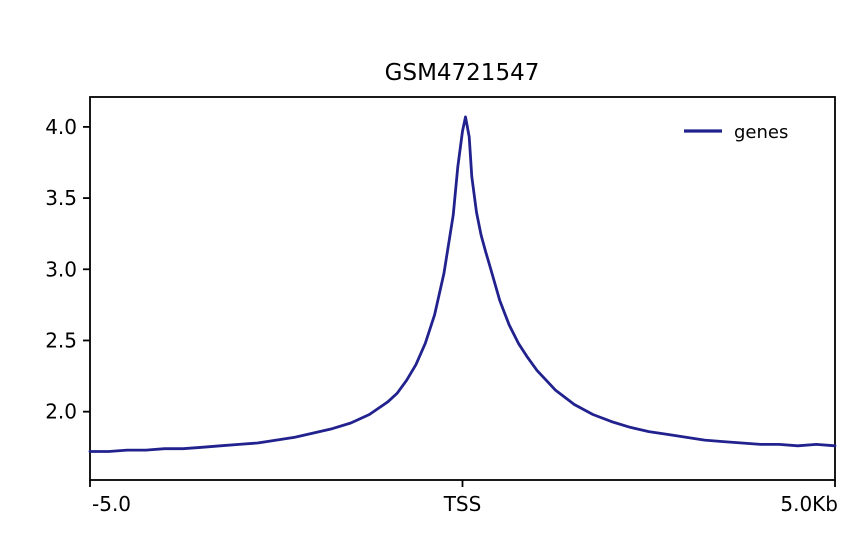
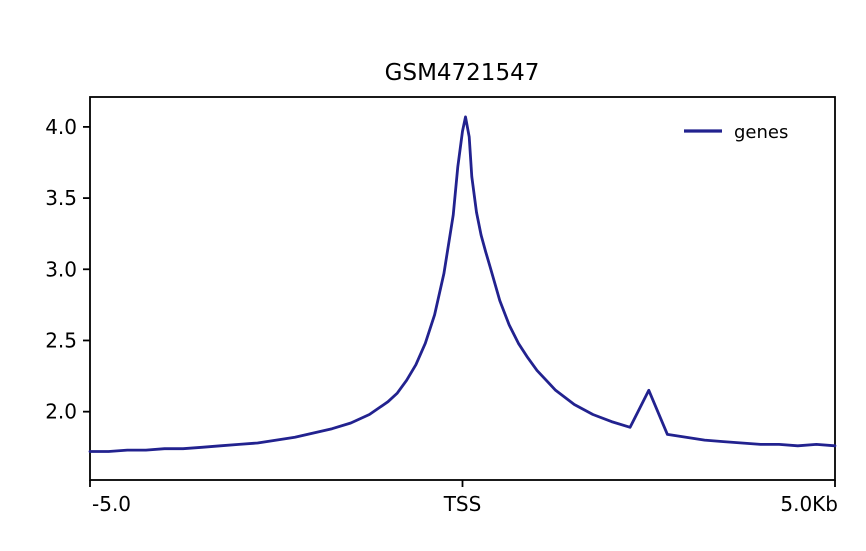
2.5: 1.86 -> 2.15
